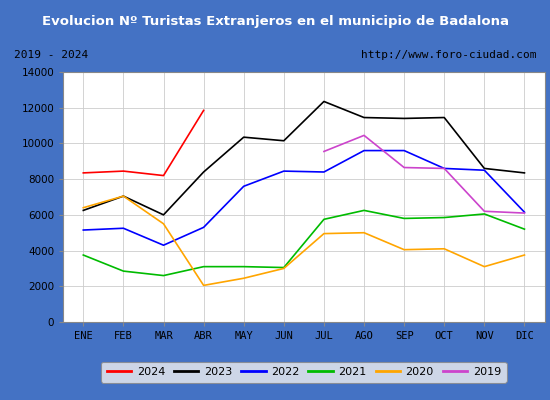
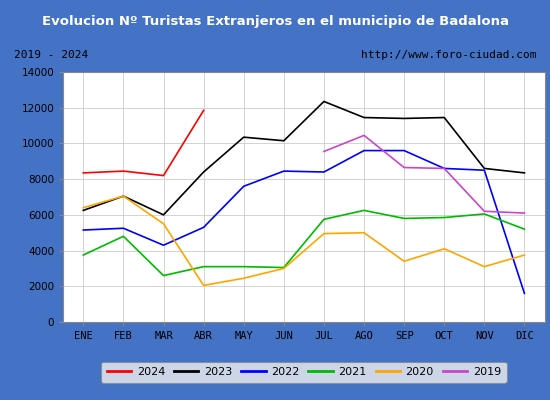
2021/FEB: 2800 -> 4800
2020/SEP: 4000 -> 3400
2022/DIC: 6200 -> 1600
